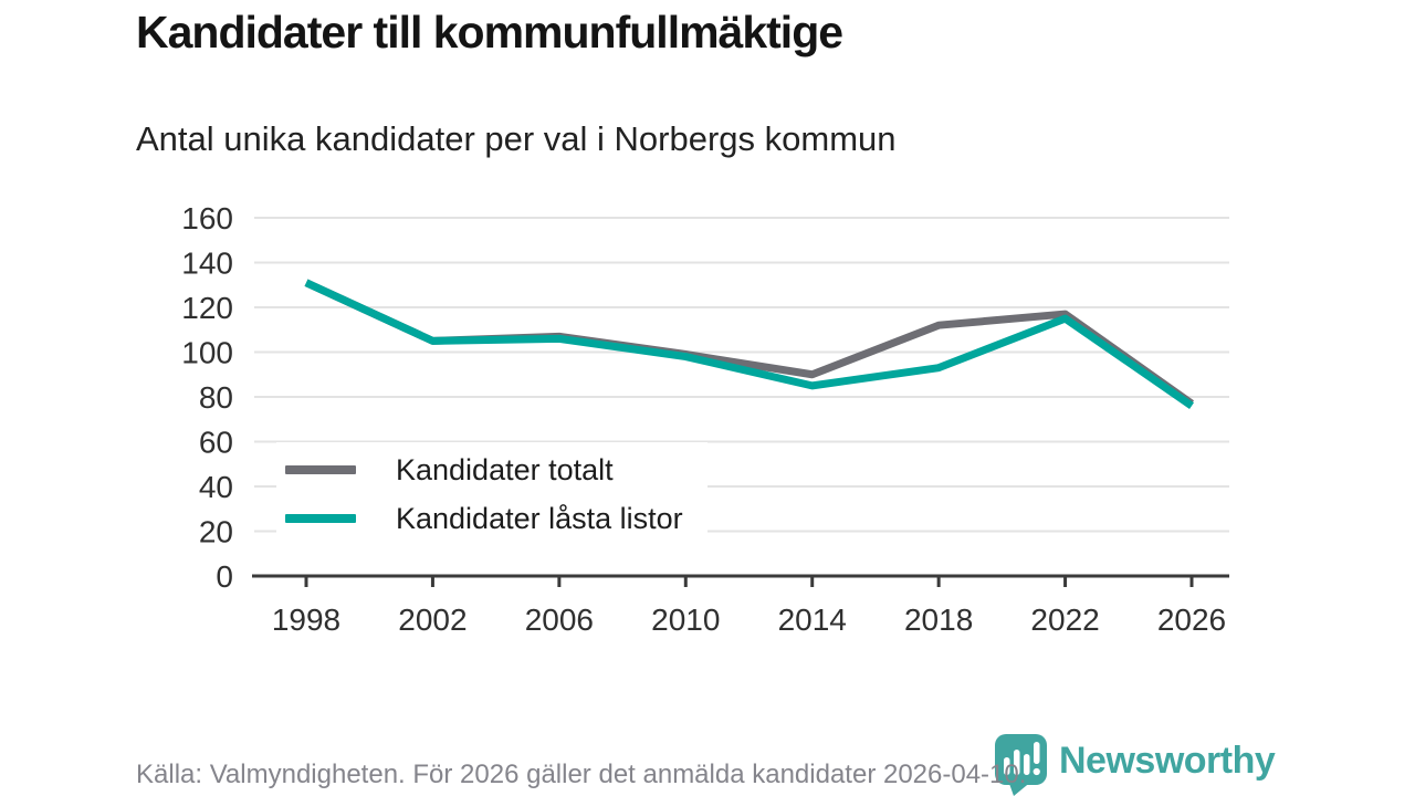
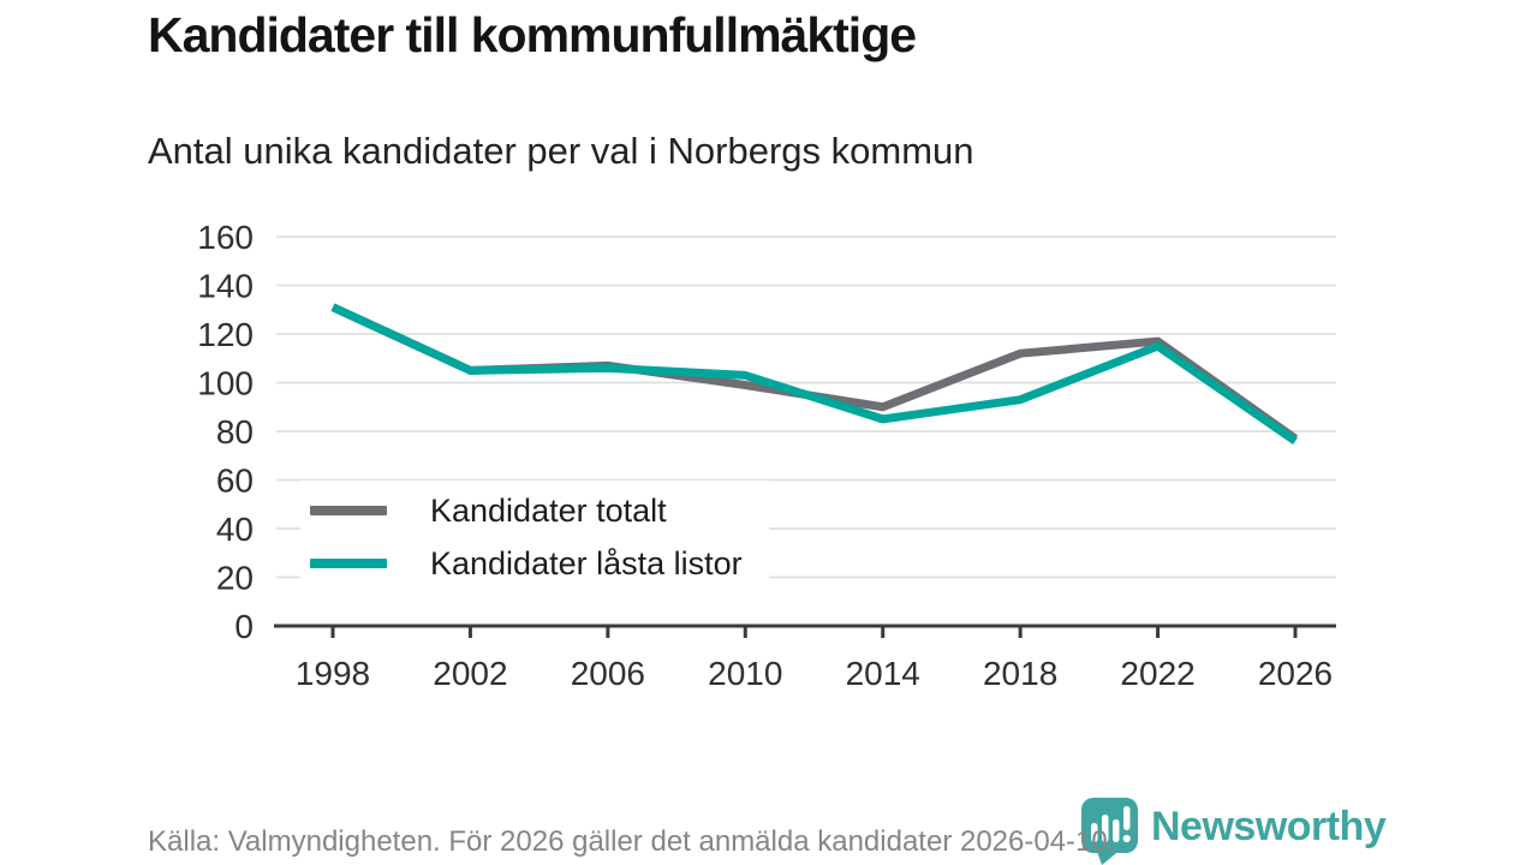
Kandidater låsta listor/2010: 98 -> 103
